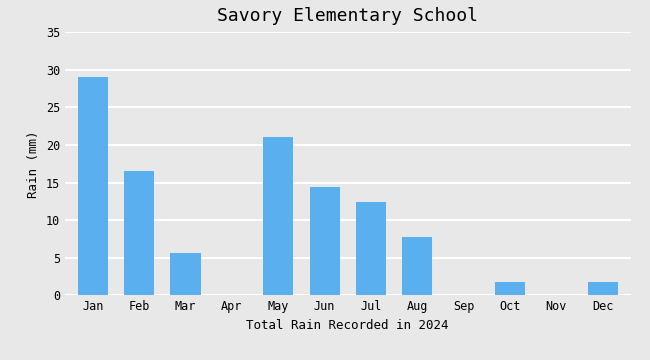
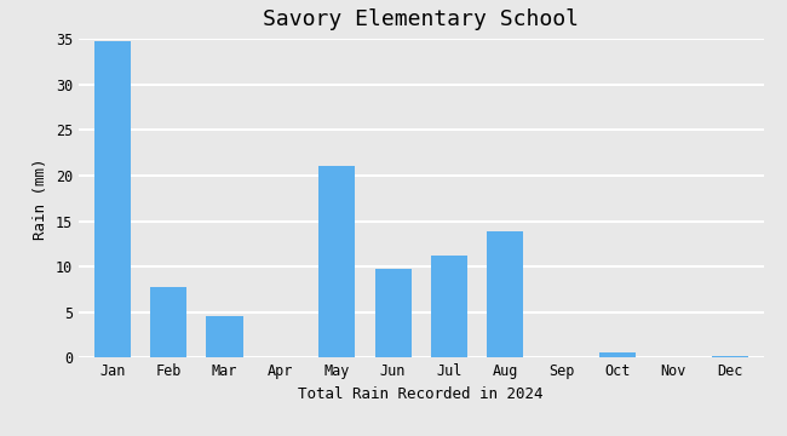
Jan: 29.0 -> 34.8
Feb: 16.6 -> 7.8
Mar: 5.6 -> 4.5
Jun: 14.4 -> 9.8
Jul: 12.4 -> 11.2
Aug: 7.8 -> 13.9
Oct: 1.8 -> 0.5
Dec: 1.8 -> 0.2
